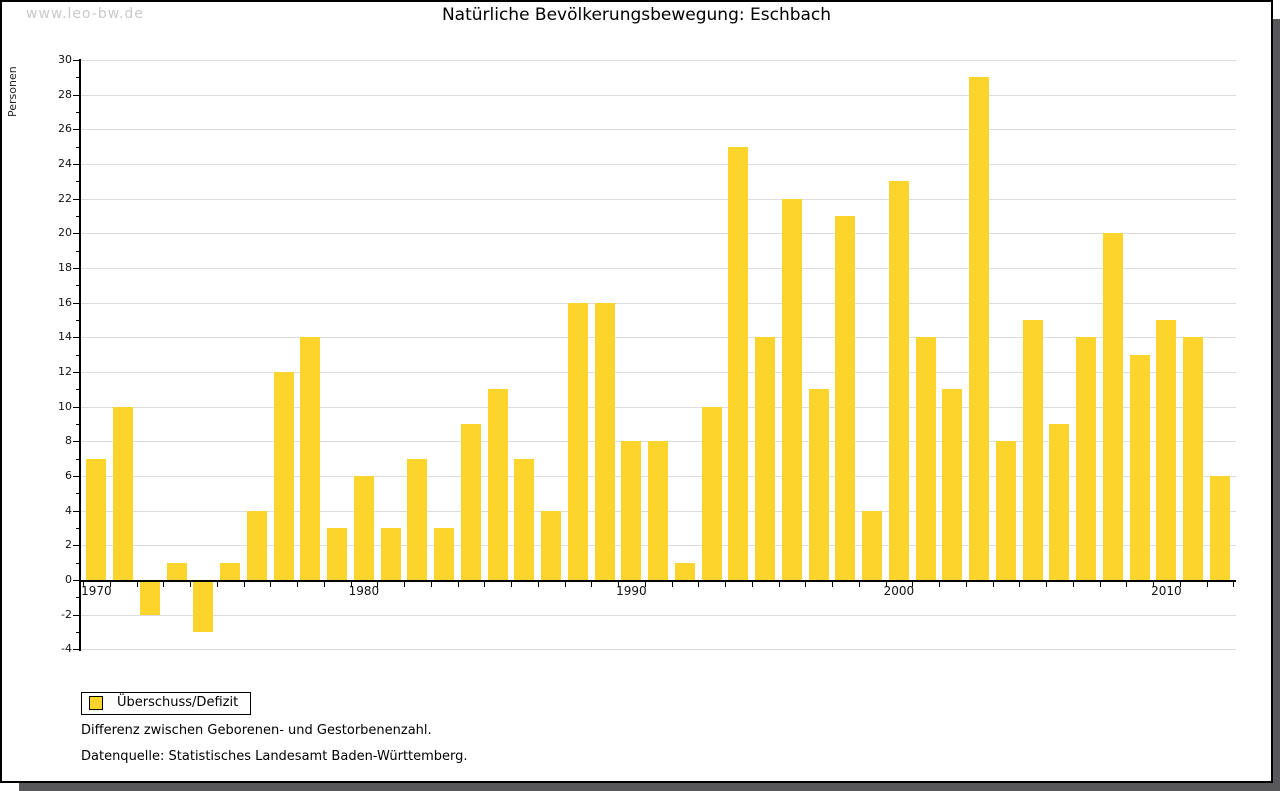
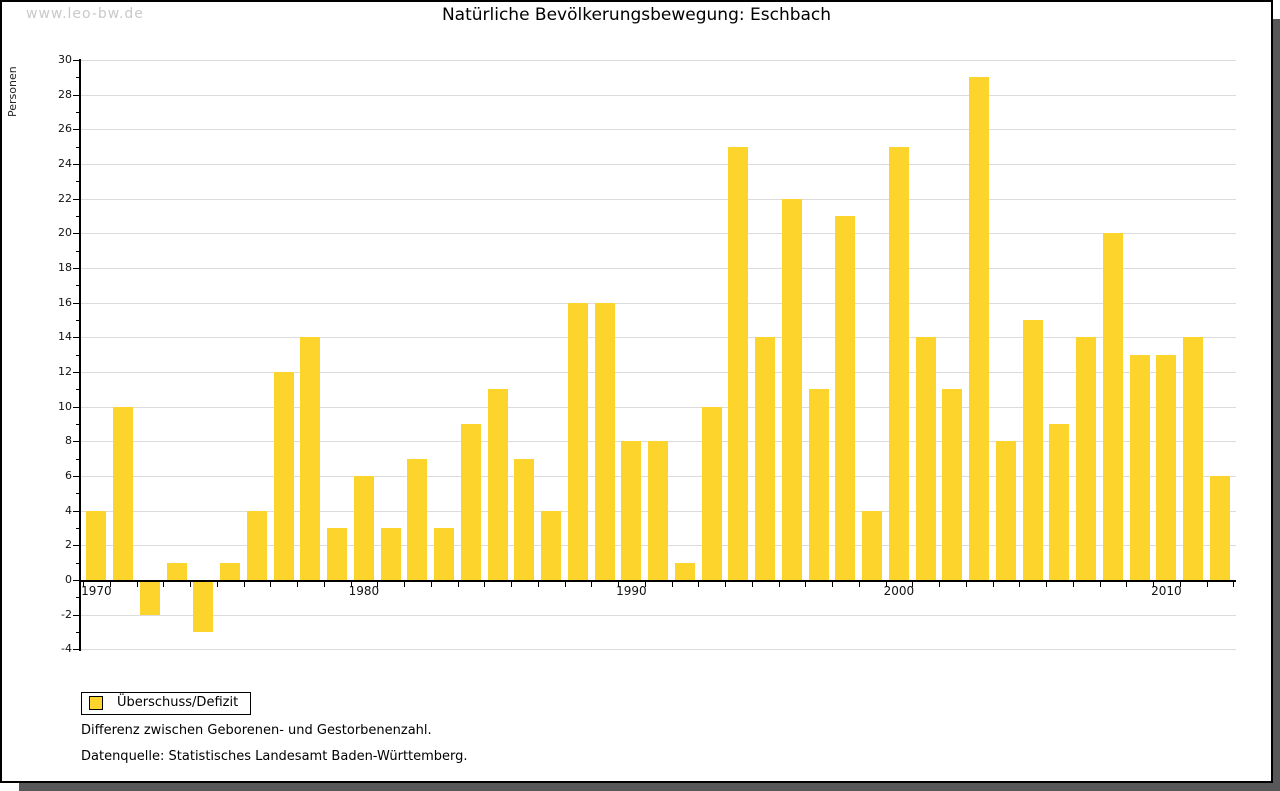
1970: 7 -> 4
2000: 23 -> 25
2010: 15 -> 13
